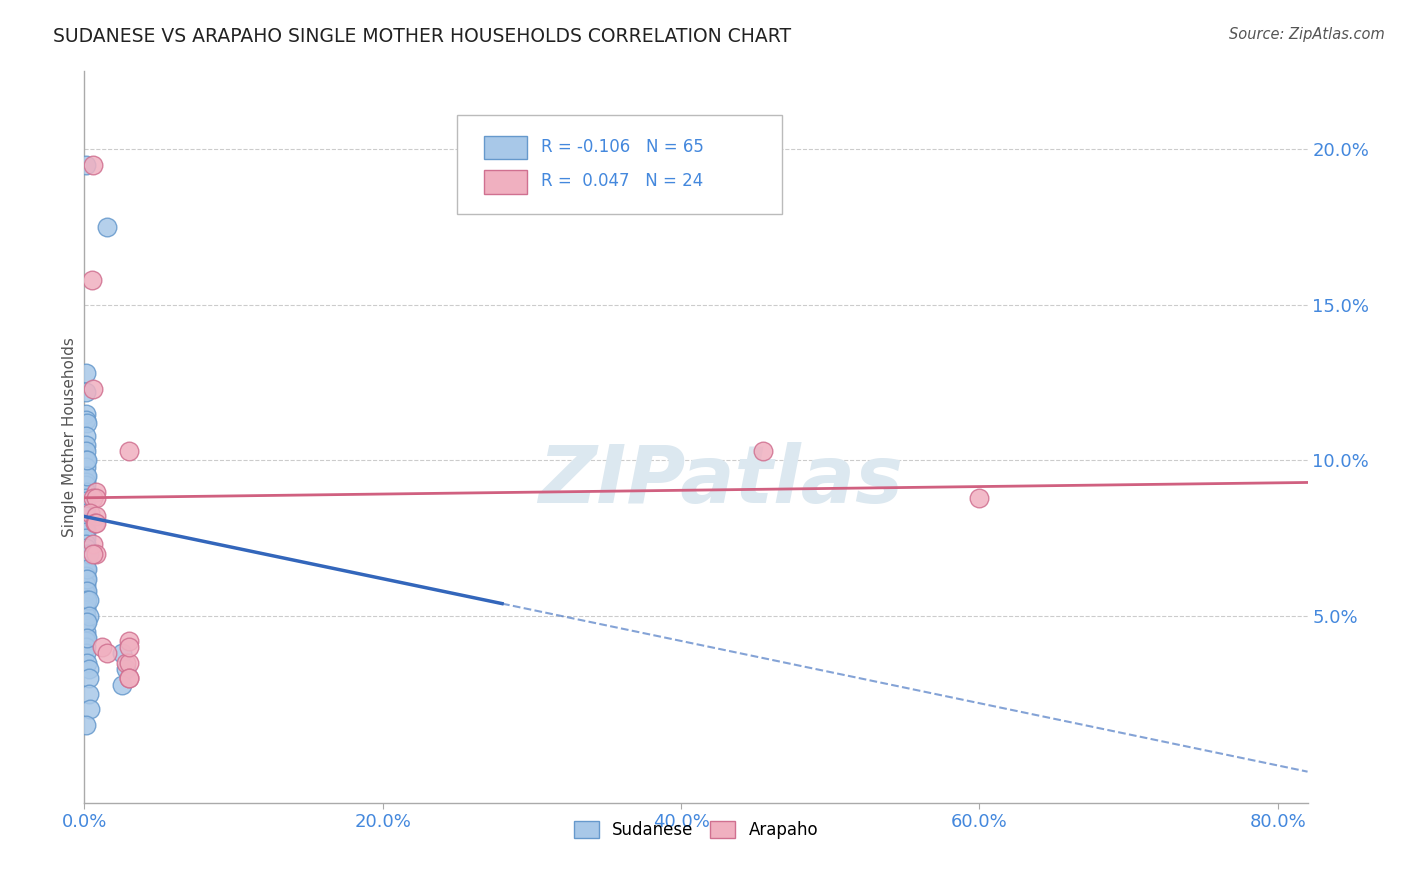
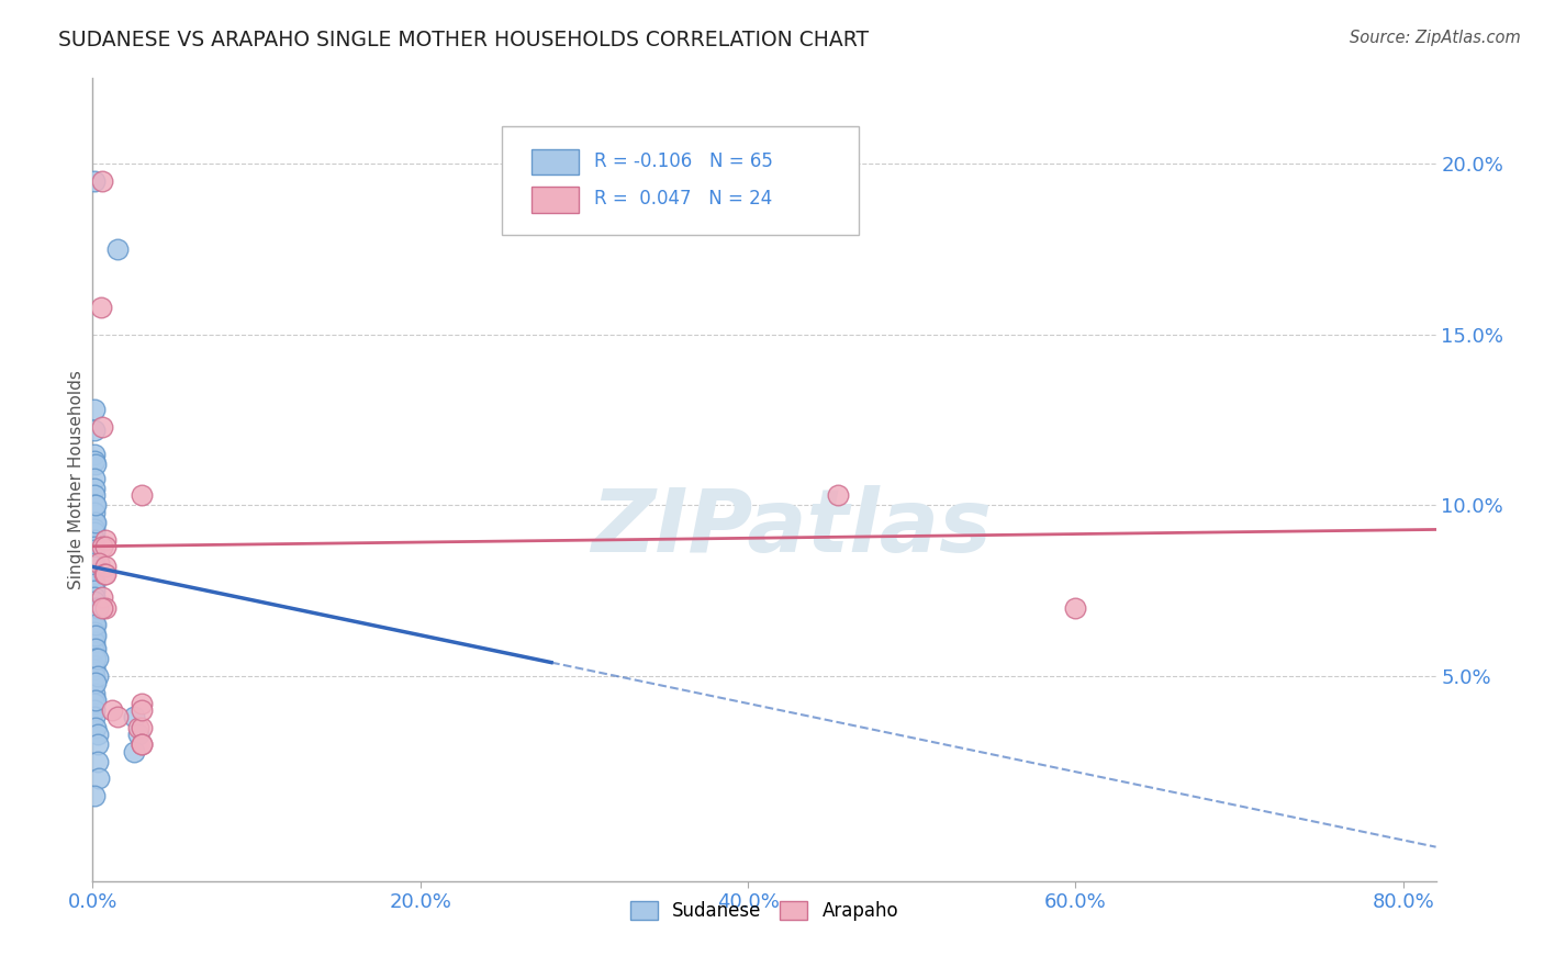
Arapaho/60.0%: 8.8% -> 7.0%
